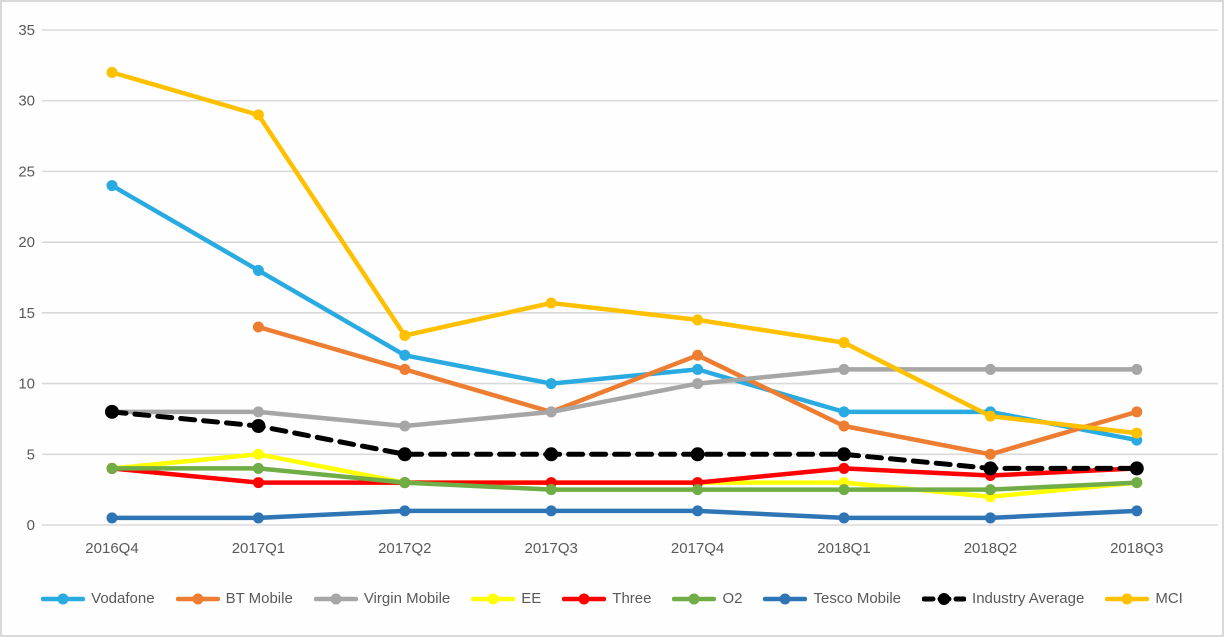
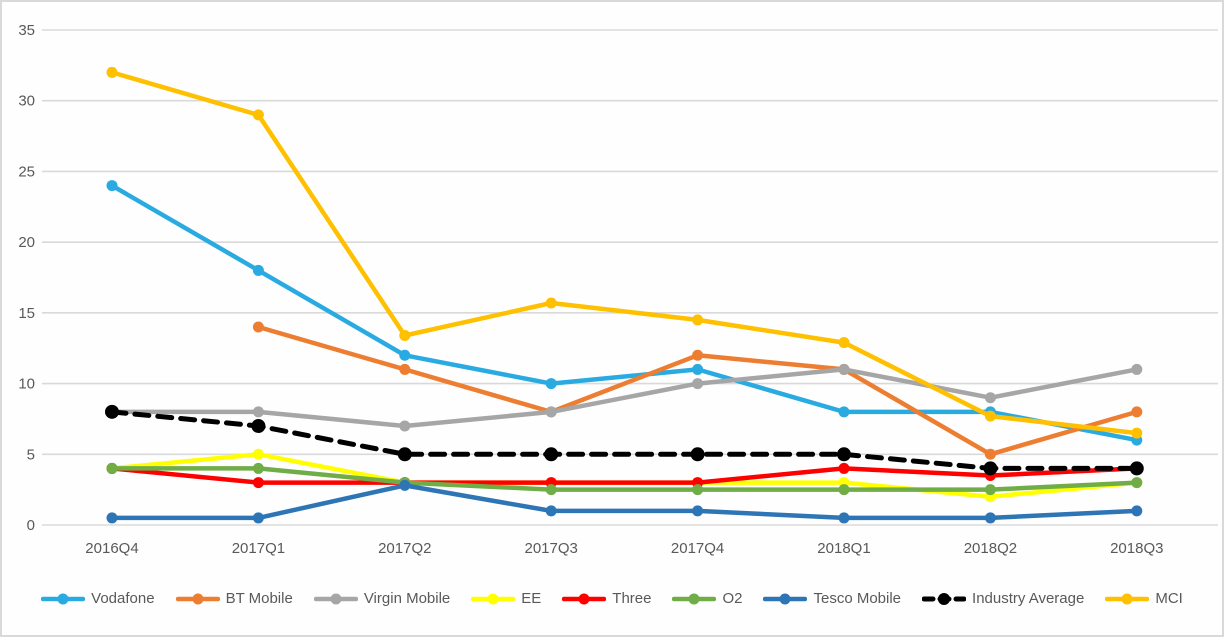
Tesco Mobile/2017Q2: 1.0 -> 2.8
BT Mobile/2018Q1: 7 -> 11
Virgin Mobile/2018Q2: 11 -> 9
